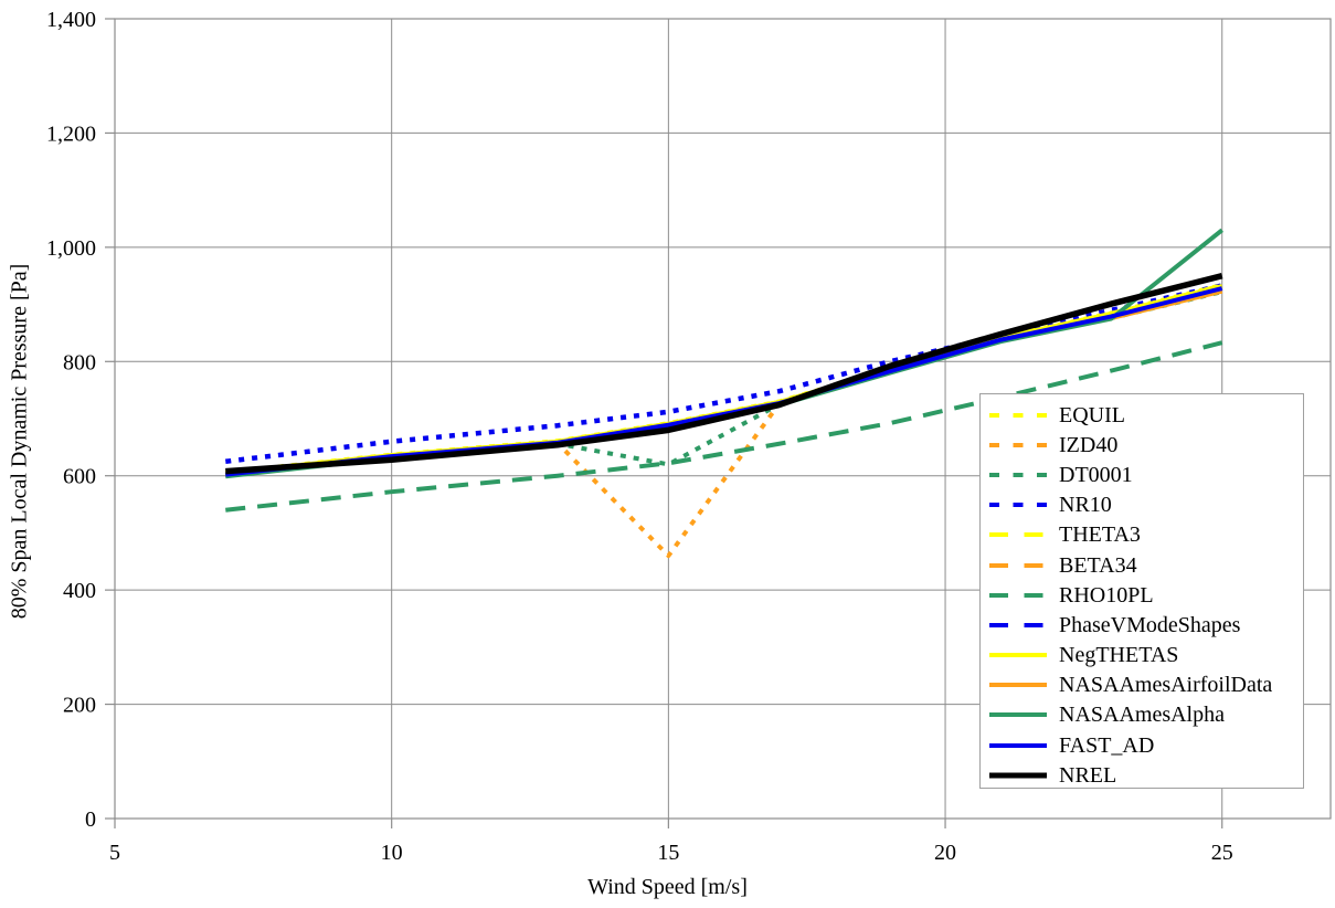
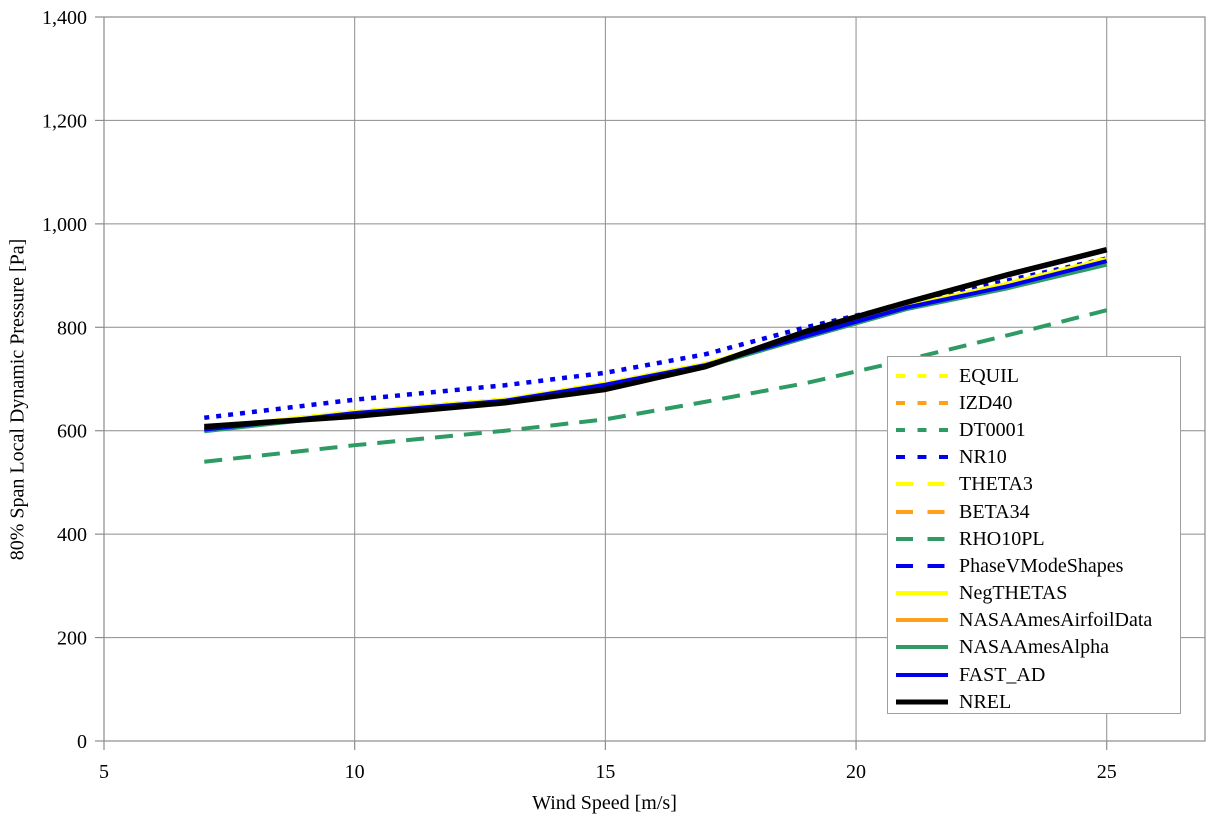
IZD40/15: 460 -> 690
DT0001/15: 620 -> 690
NASAAmesAlpha/25: 1030 -> 920
